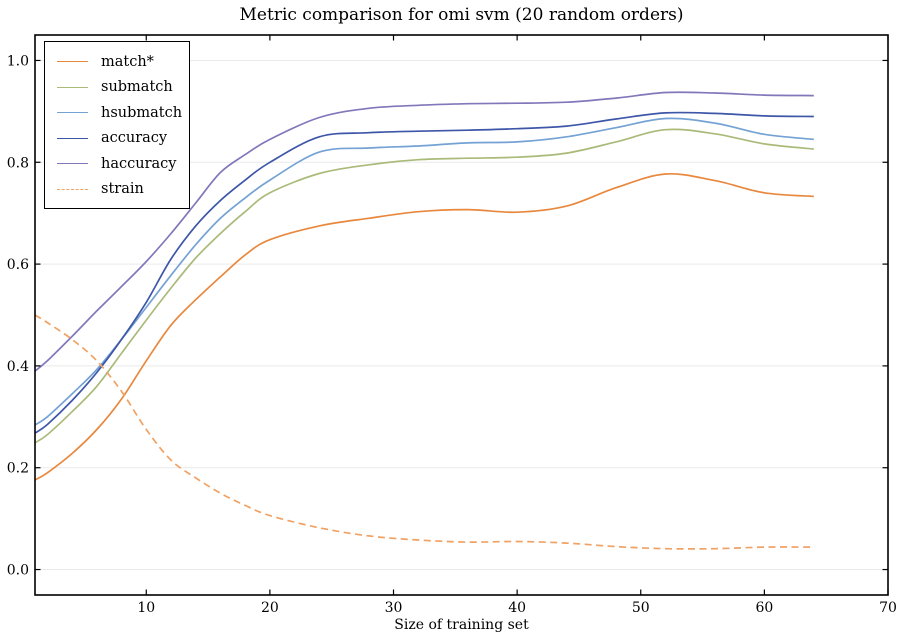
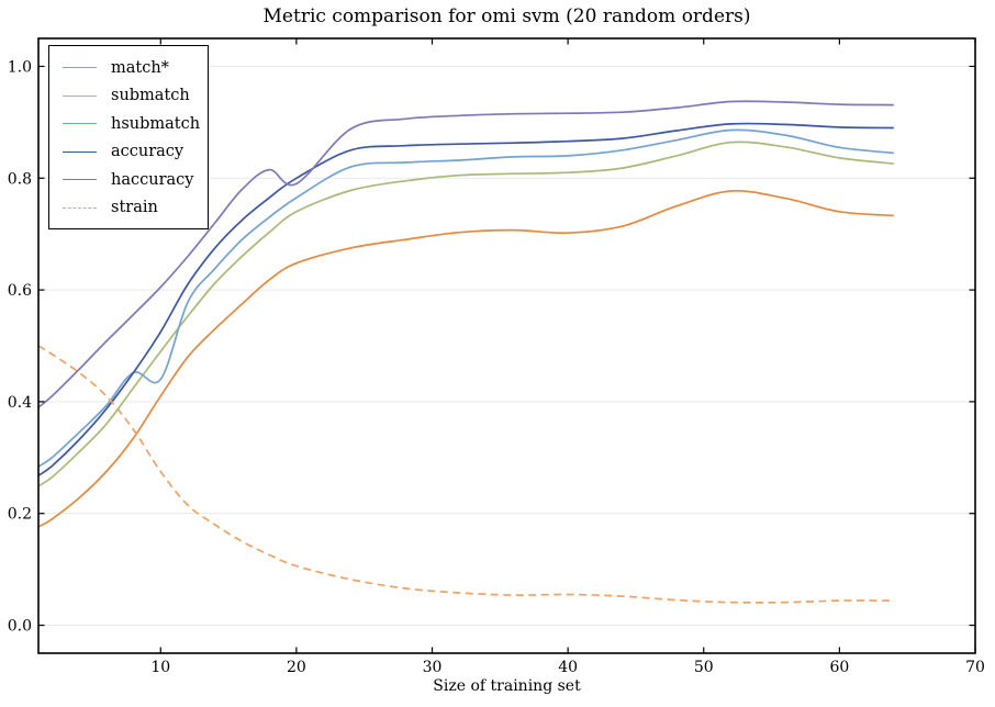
hsubmatch/10: 0.52 -> 0.44
haccuracy/20: 0.84 -> 0.79
